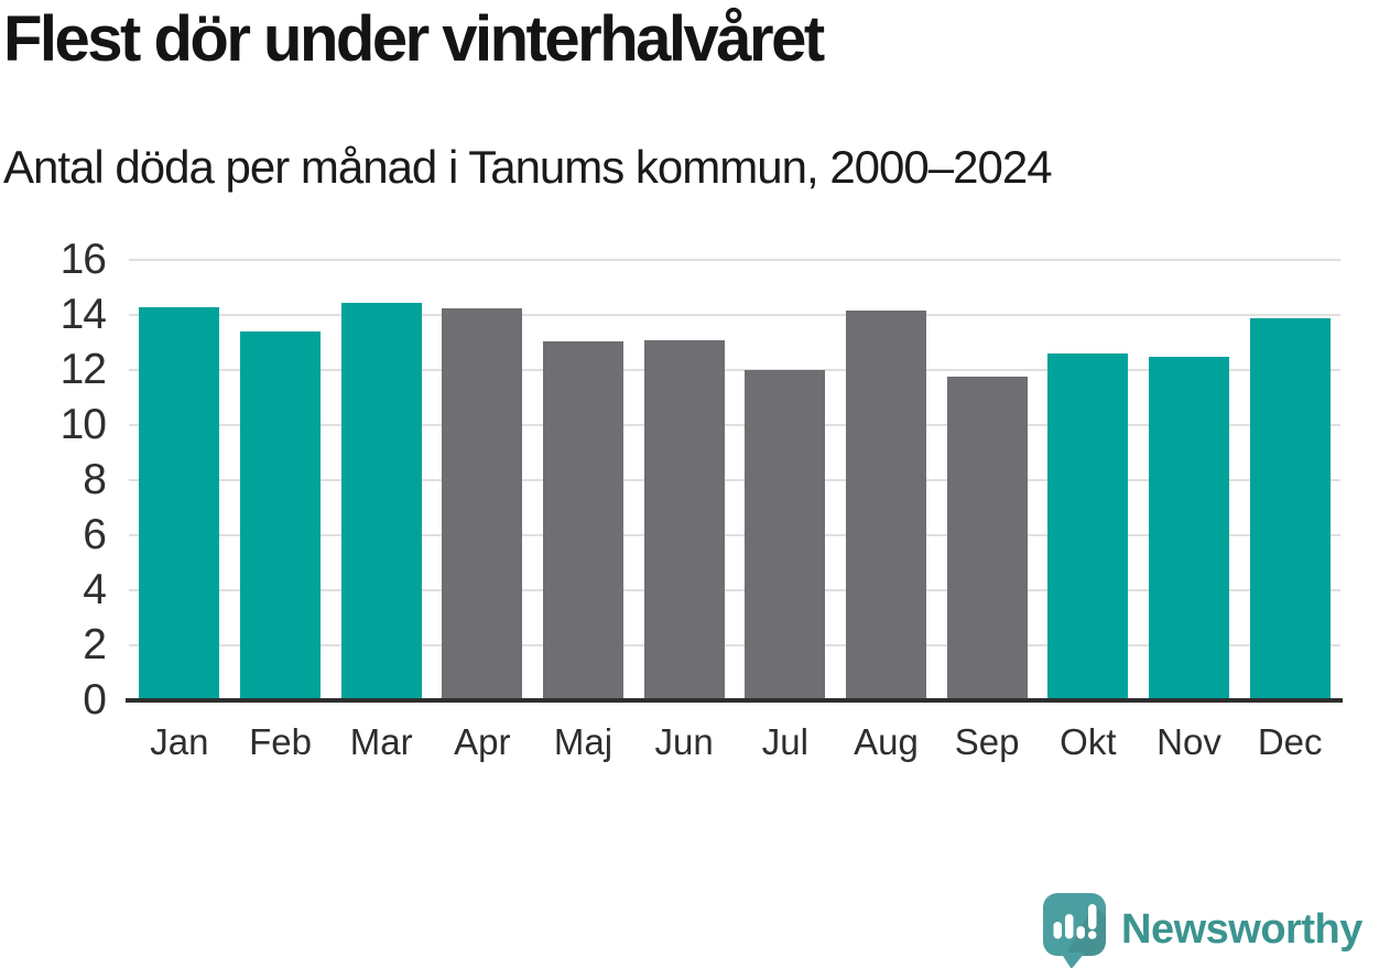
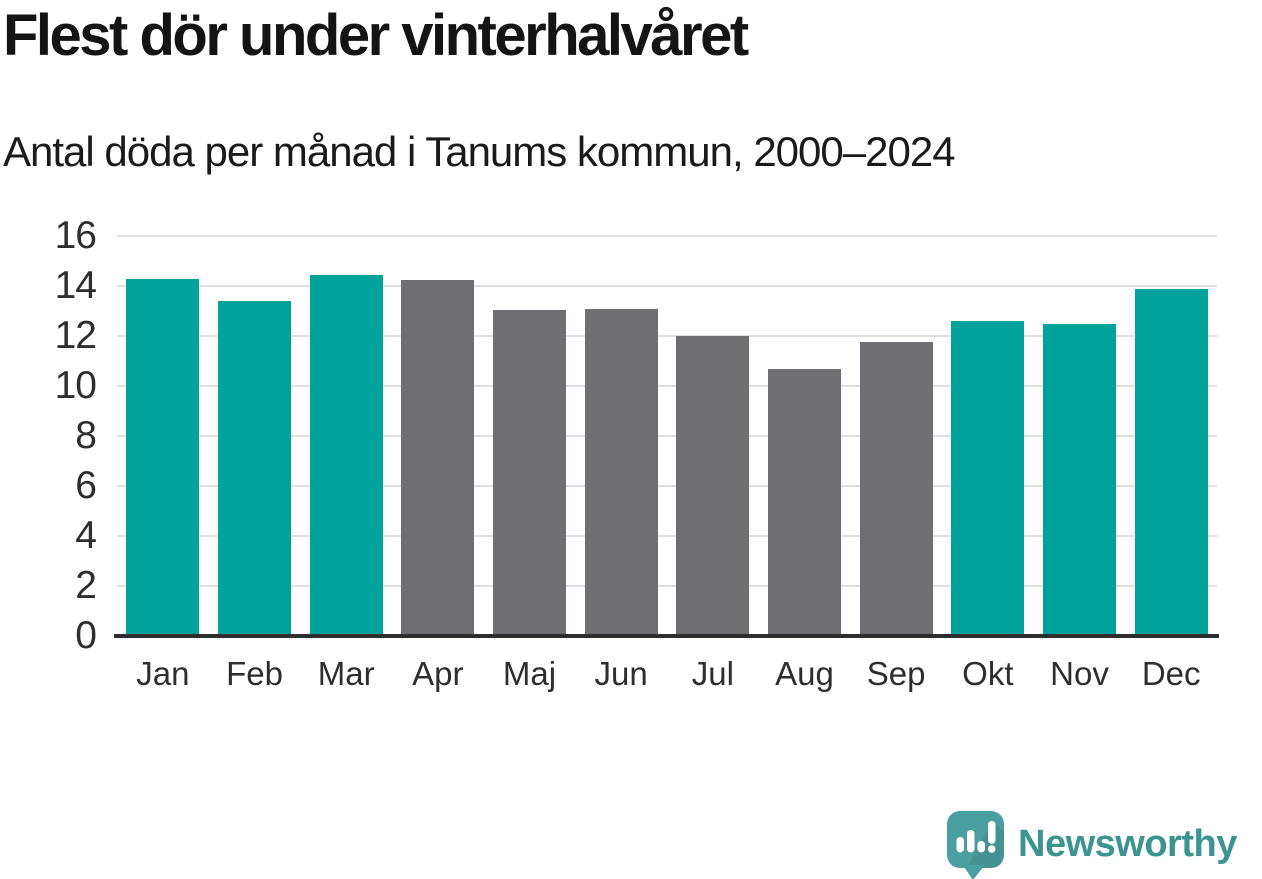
Aug: 14.2 -> 10.7
